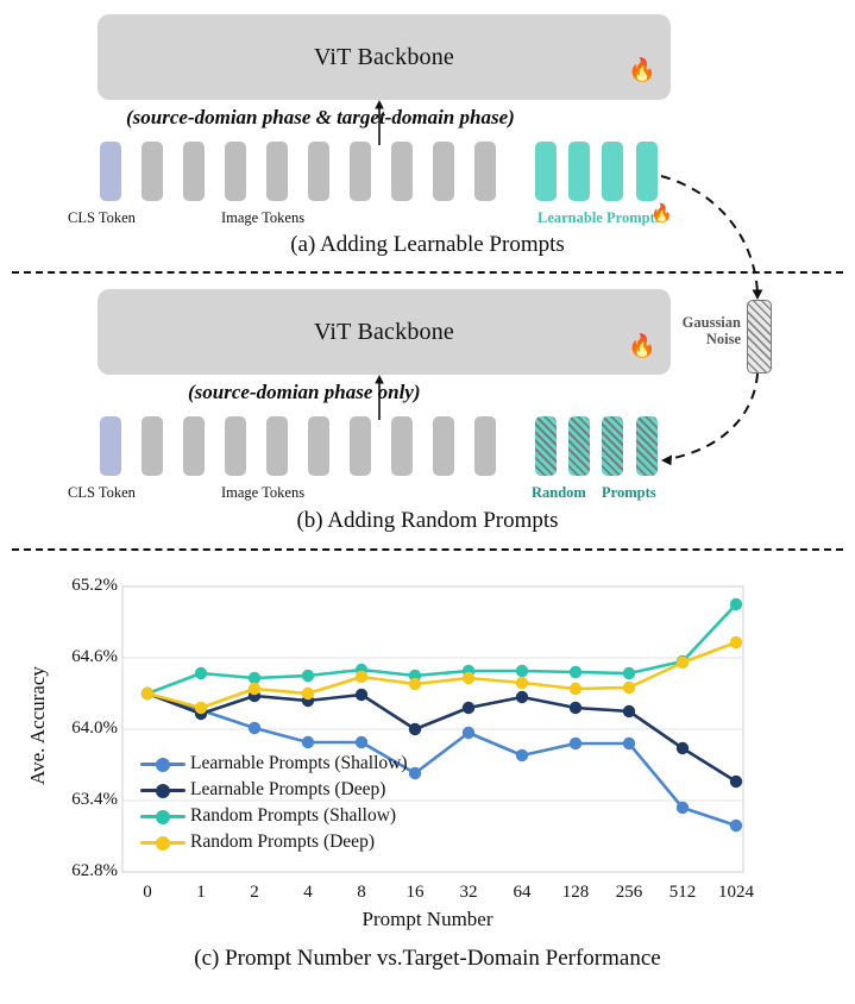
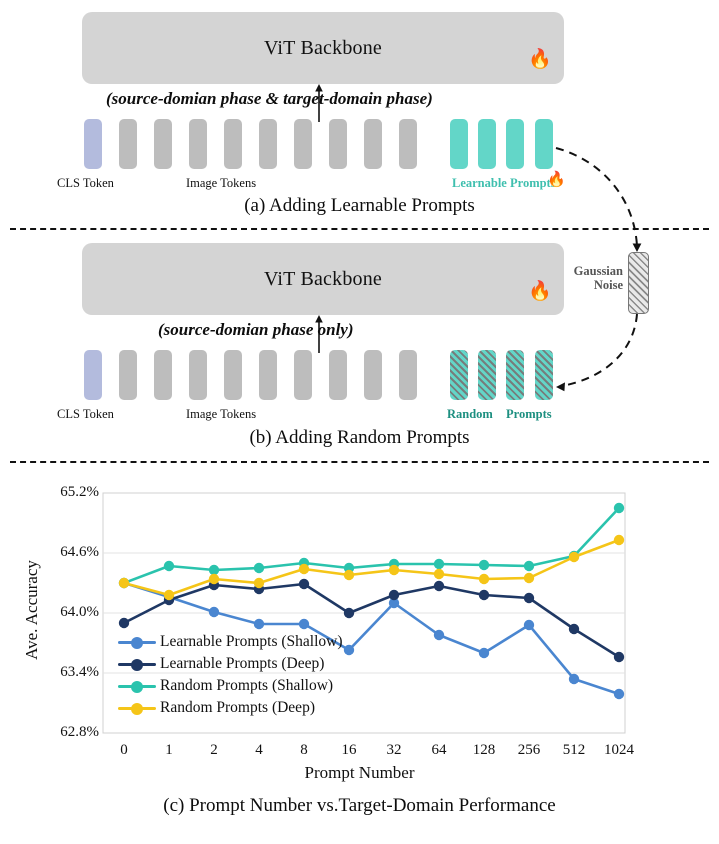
Learnable Prompts (Deep)/0: 64.3% -> 63.9%
Learnable Prompts (Shallow)/32: 64.0% -> 64.1%
Learnable Prompts (Shallow)/128: 63.9% -> 63.6%
